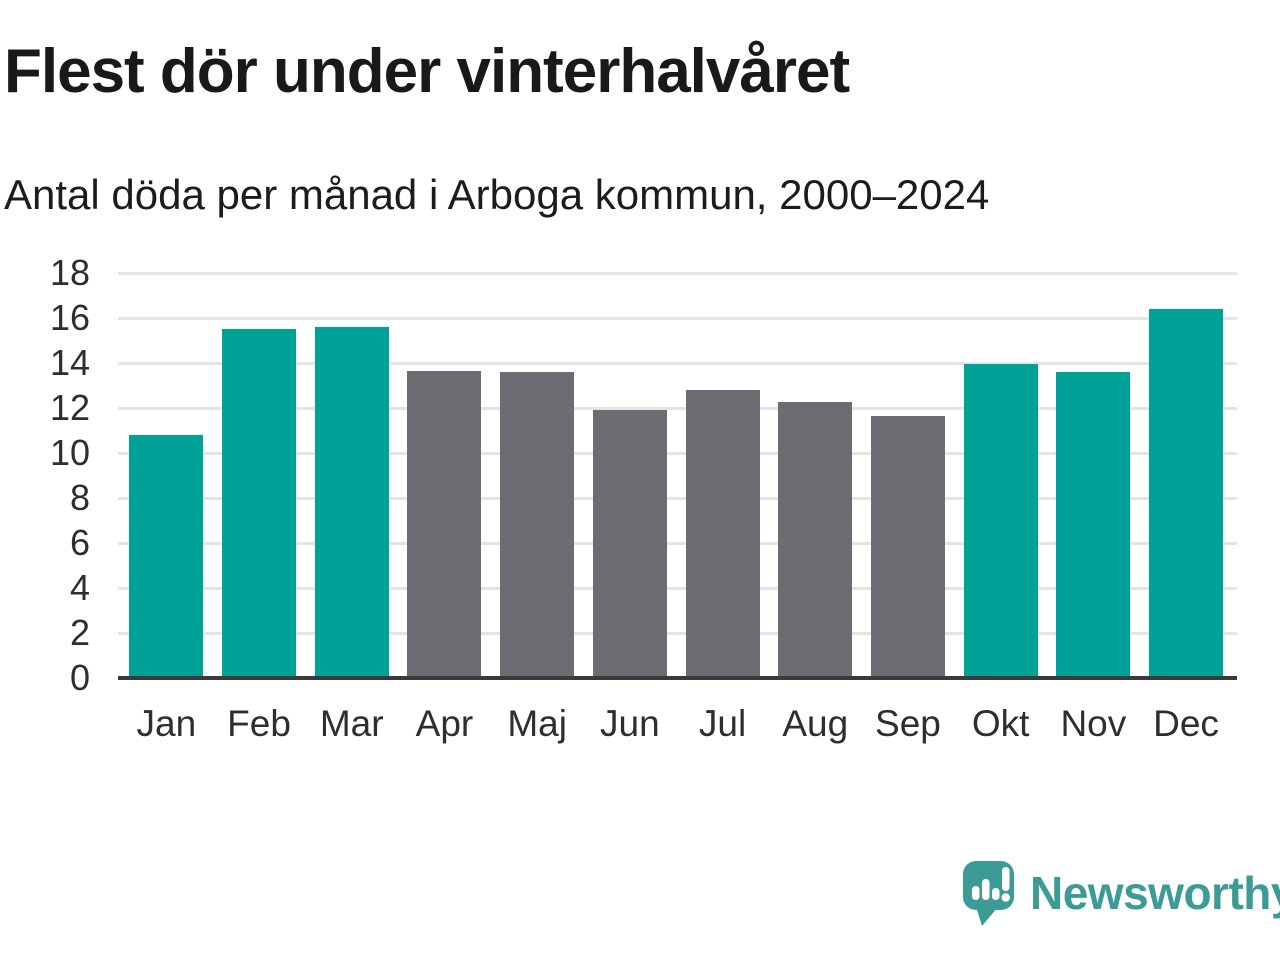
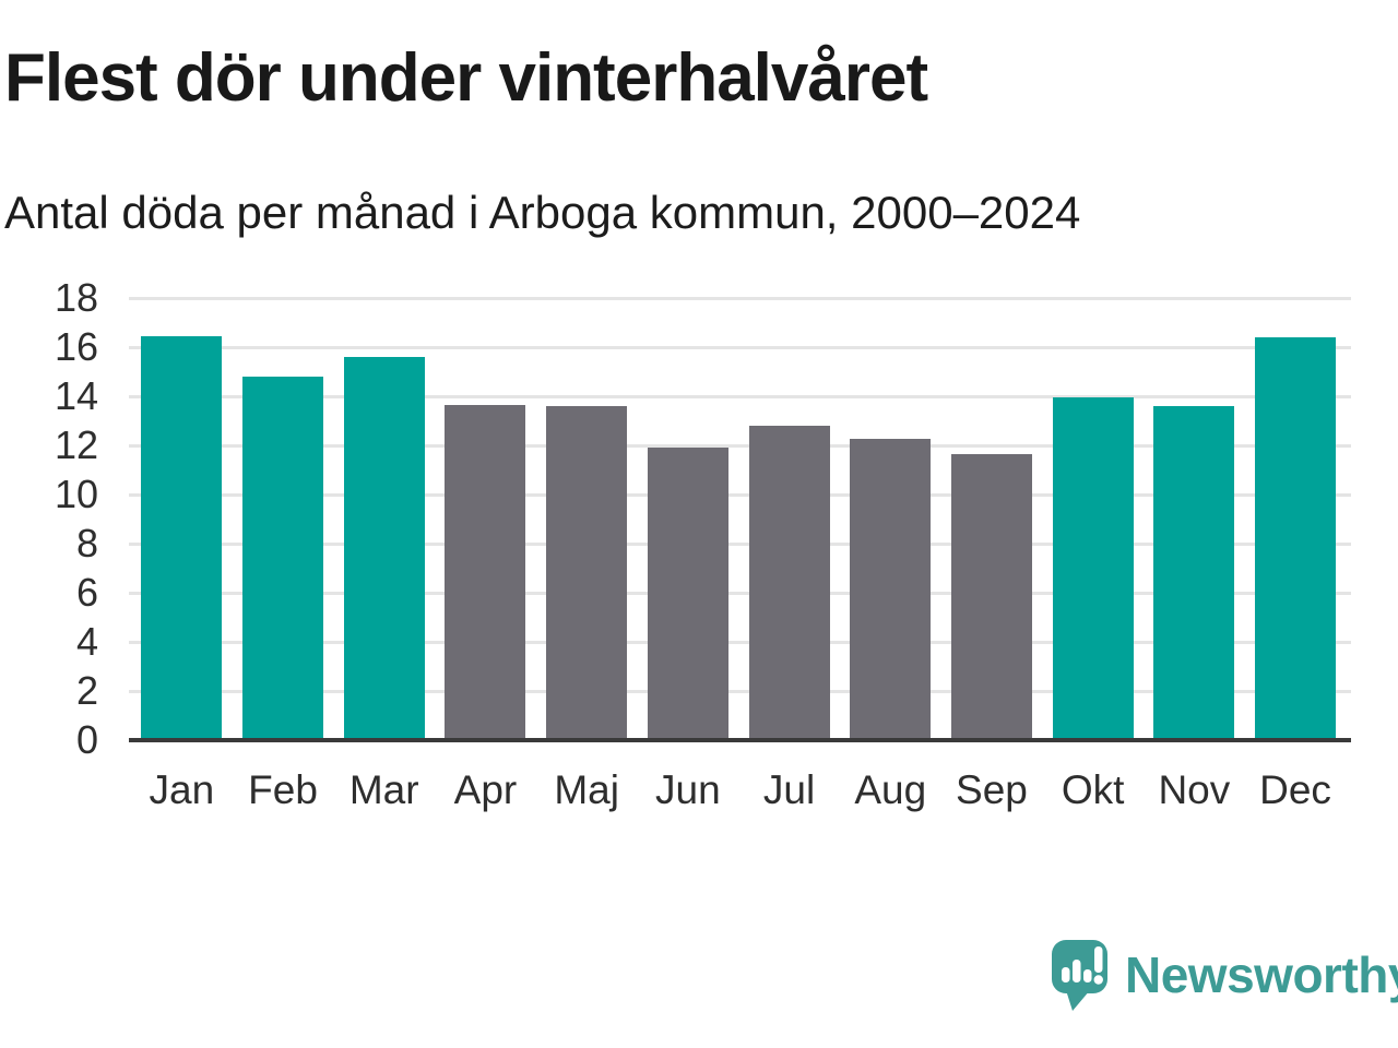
Jan: 10.8 -> 16.4
Feb: 15.5 -> 14.8
